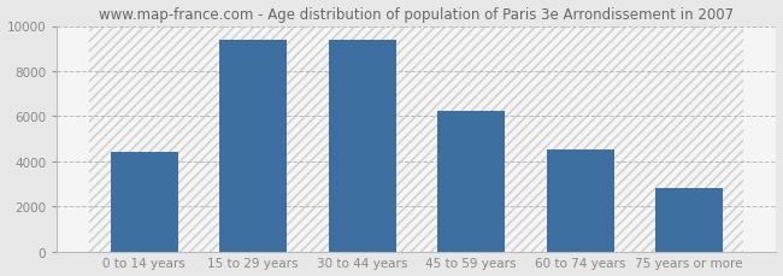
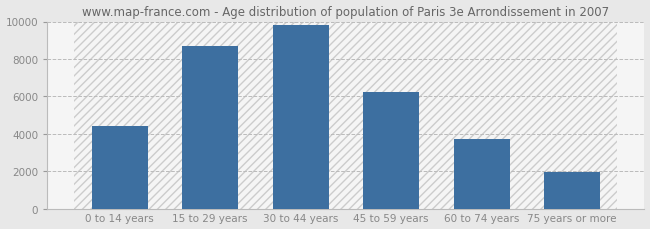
15 to 29 years: 9400 -> 8700
30 to 44 years: 9400 -> 9800
60 to 74 years: 4500 -> 3700
75 years or more: 2800 -> 2000
